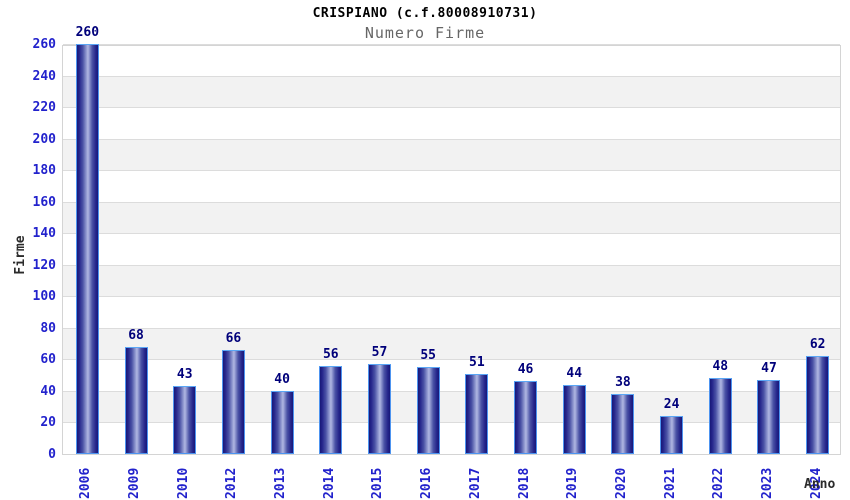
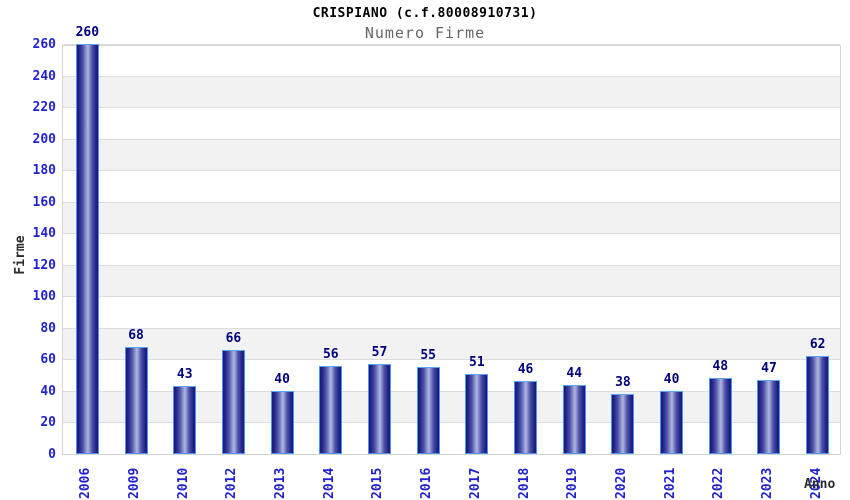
2021: 24 -> 40
